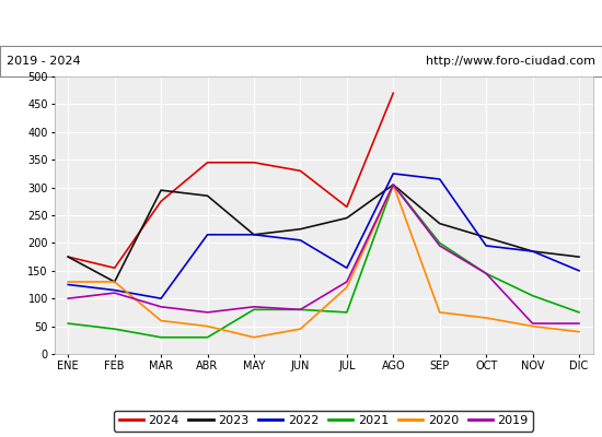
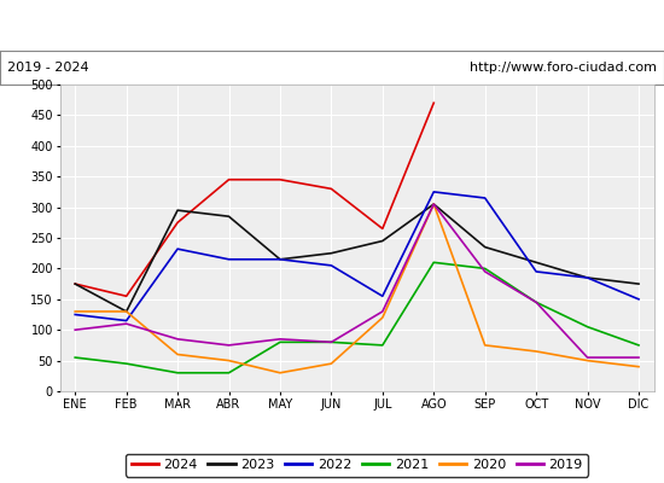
2022/MAR: 100 -> 232
2021/AGO: 305 -> 210
